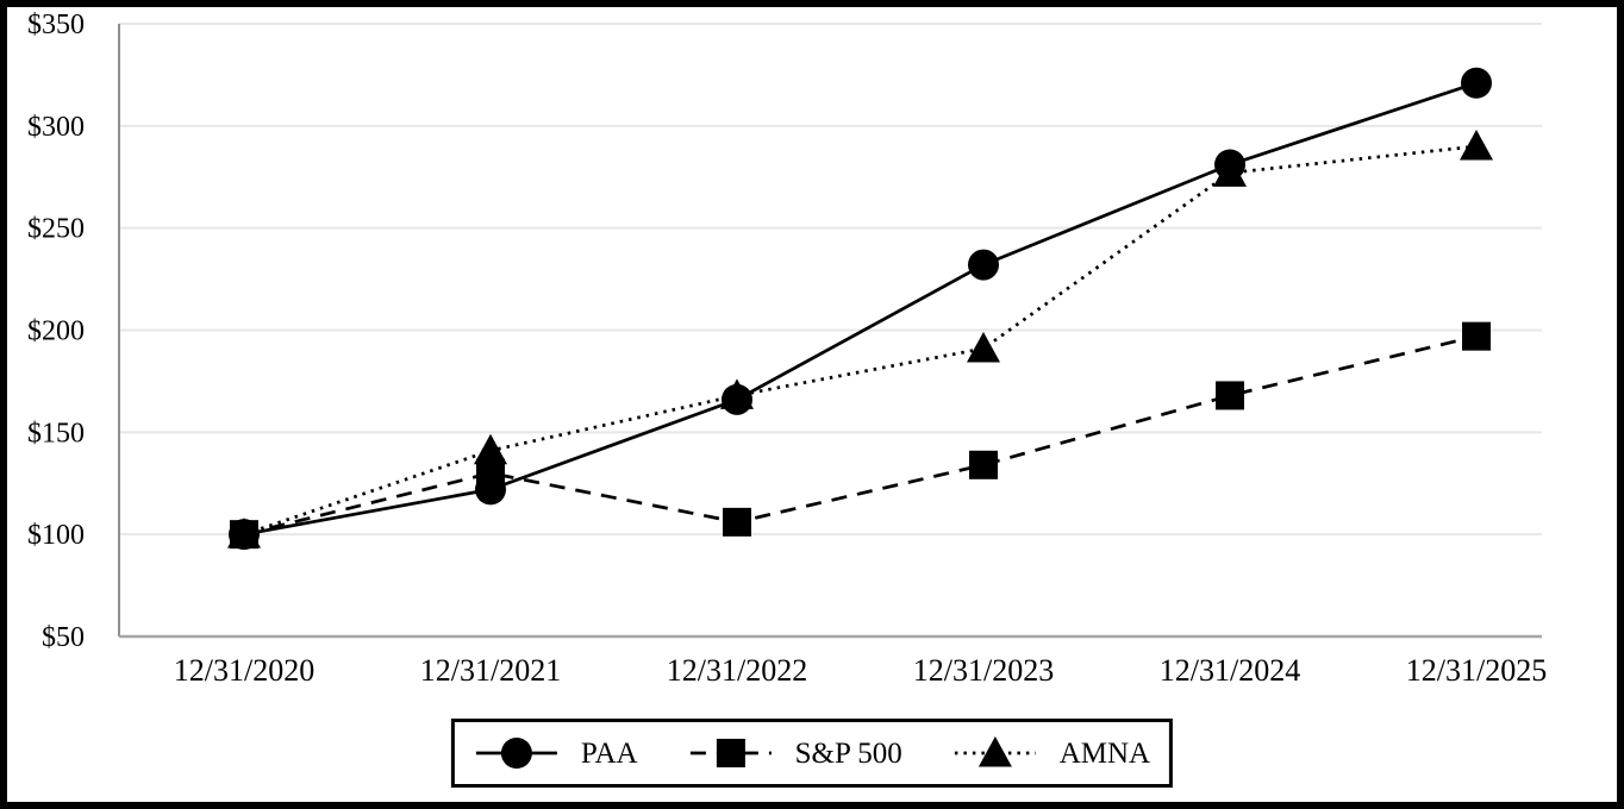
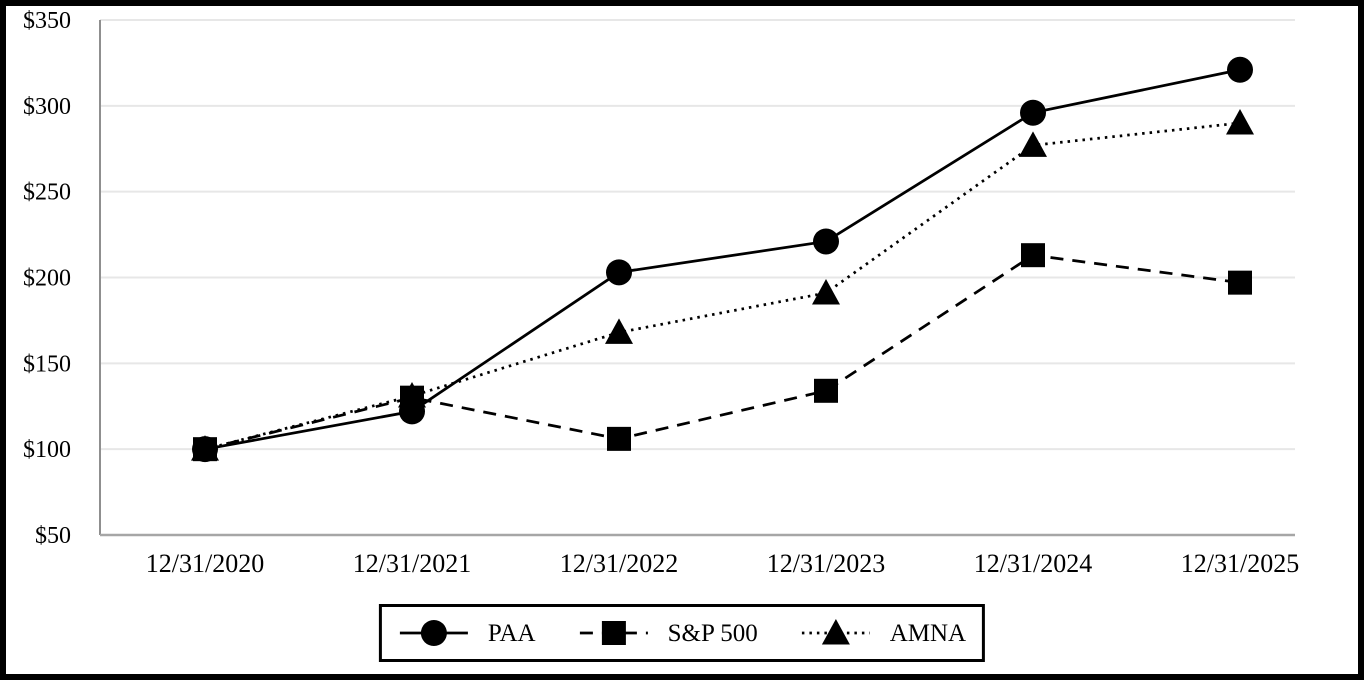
AMNA/12/31/2021: $141 -> $131
PAA/12/31/2022: $166 -> $203
PAA/12/31/2023: $232 -> $221
PAA/12/31/2024: $281 -> $296
S&P 500/12/31/2024: $168 -> $213
